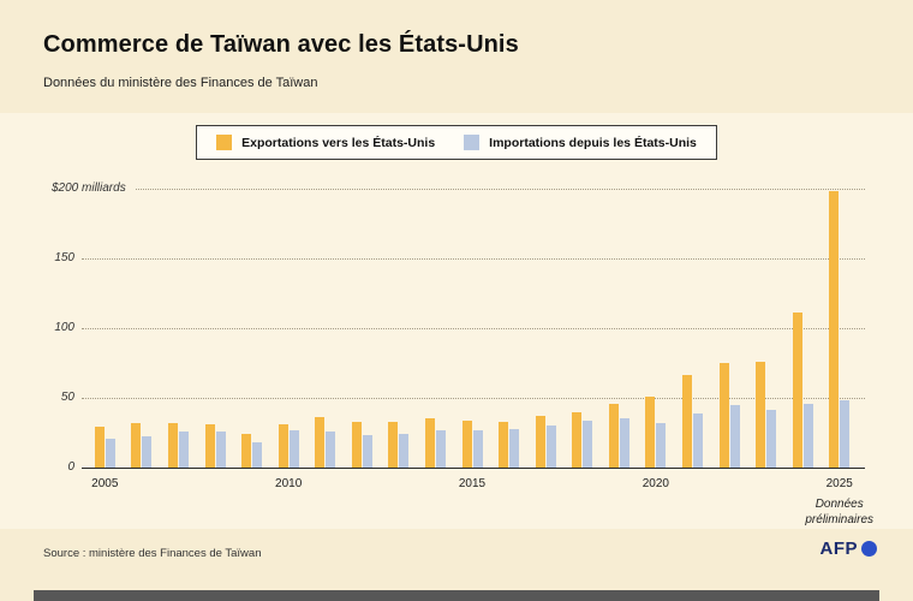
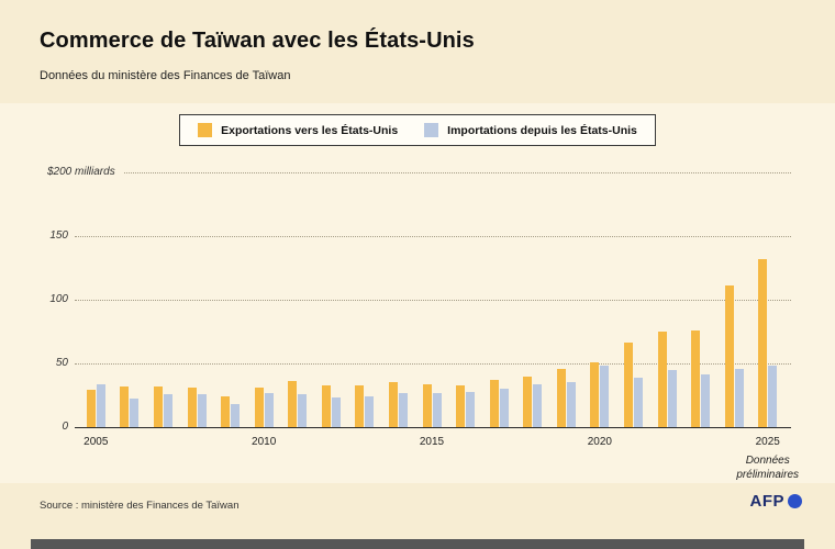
Importations depuis les États-Unis/2005: 21 -> 34
Importations depuis les États-Unis/2020: 32 -> 48
Exportations vers les États-Unis/2025: 198 -> 132
